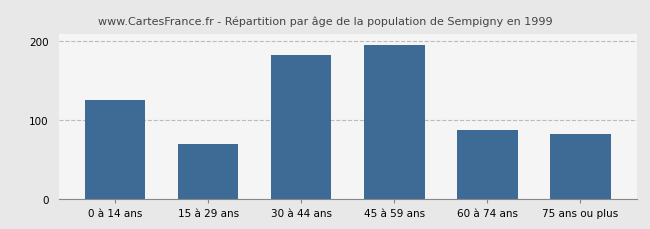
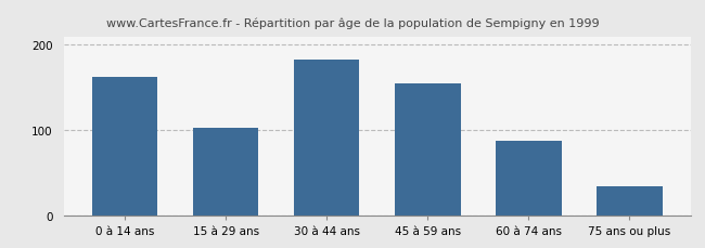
0 à 14 ans: 126 -> 163
15 à 29 ans: 70 -> 103
45 à 59 ans: 196 -> 155
75 ans ou plus: 82 -> 35
